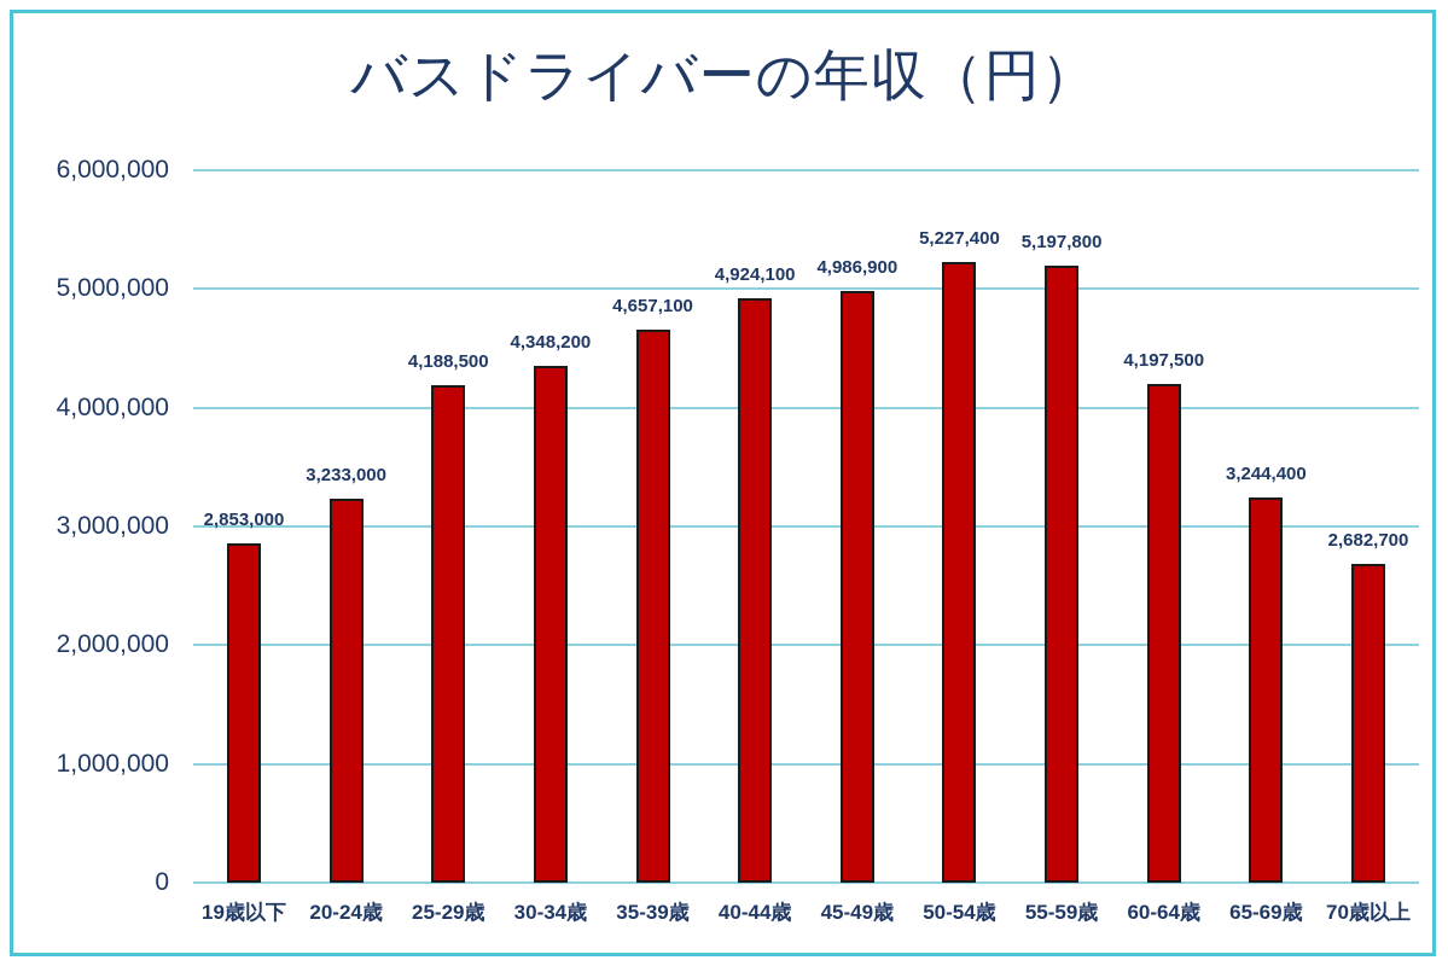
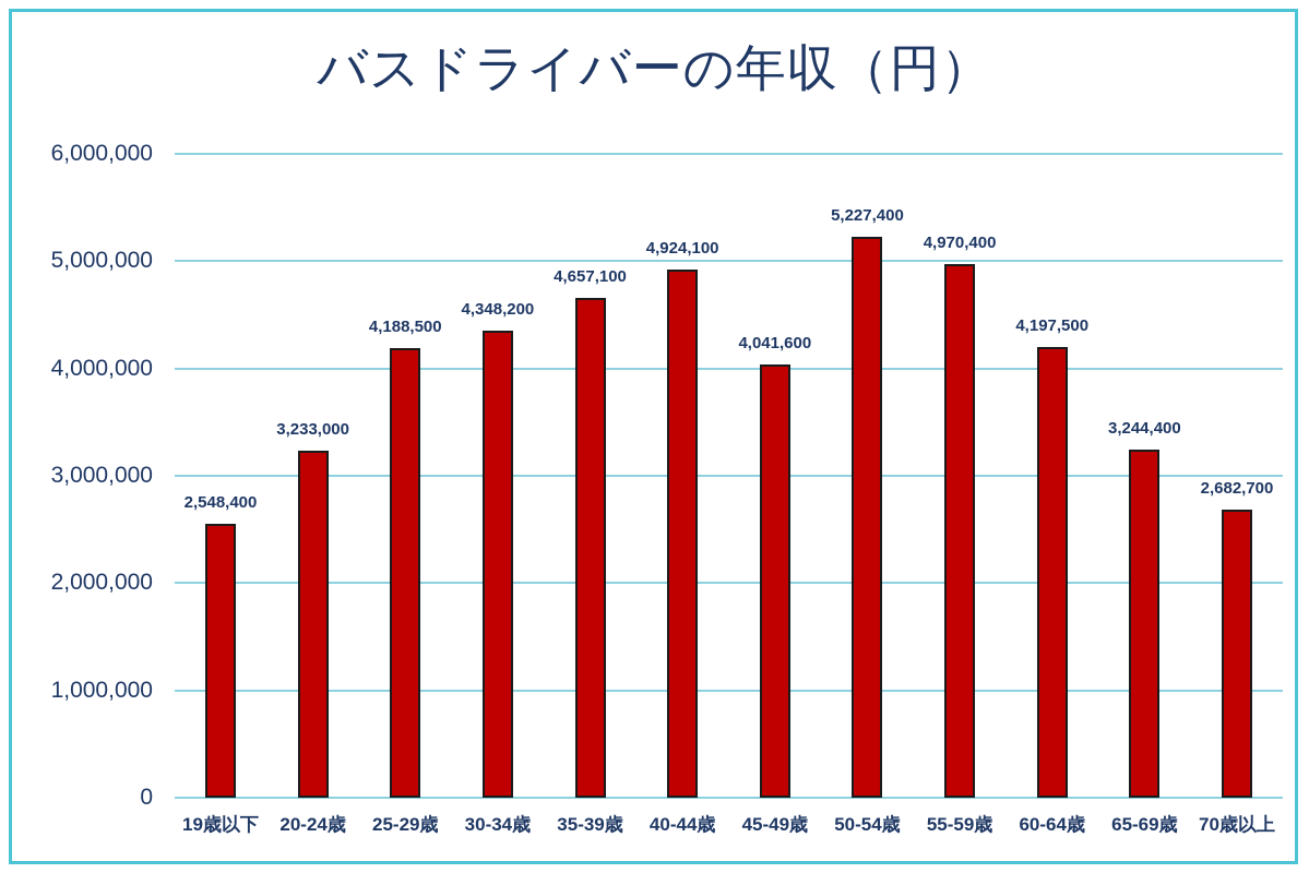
19歳以下: 2,853,000 -> 2,548,400
45-49歳: 4,986,900 -> 4,041,600
55-59歳: 5,197,800 -> 4,970,400
